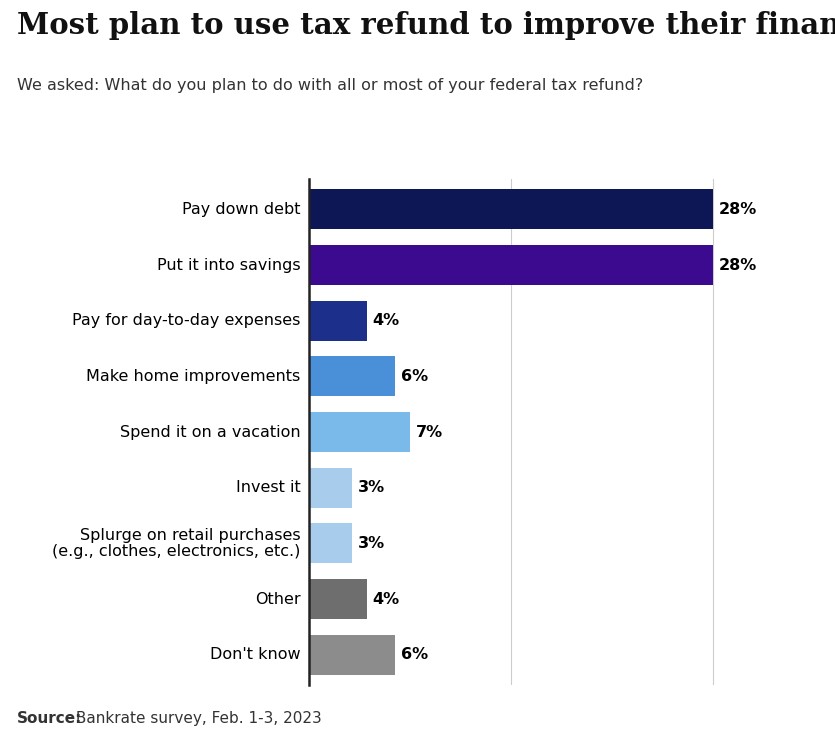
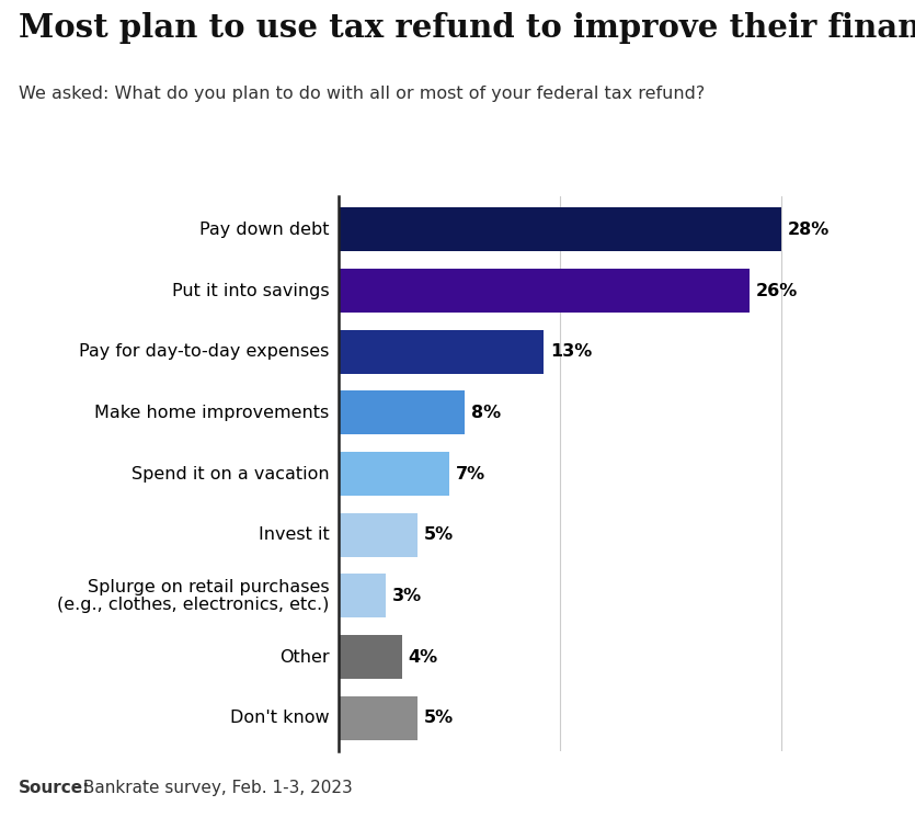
Put it into savings: 28% -> 26%
Pay for day-to-day expenses: 4% -> 13%
Make home improvements: 6% -> 8%
Invest it: 3% -> 5%
Don't know: 6% -> 5%
